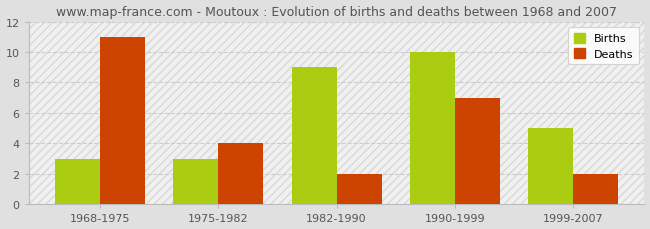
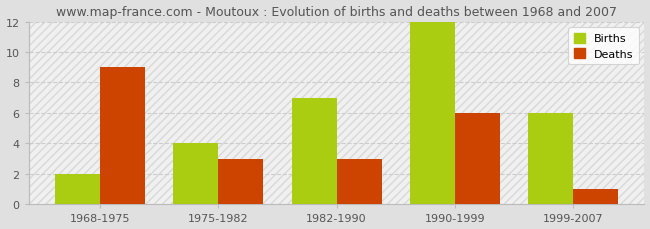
Births/1968-1975: 3 -> 2
Deaths/1968-1975: 11 -> 9
Births/1975-1982: 3 -> 4
Deaths/1975-1982: 4 -> 3
Births/1982-1990: 9 -> 7
Deaths/1982-1990: 2 -> 3
Births/1990-1999: 10 -> 12
Deaths/1990-1999: 7 -> 6
Births/1999-2007: 5 -> 6
Deaths/1999-2007: 2 -> 1
